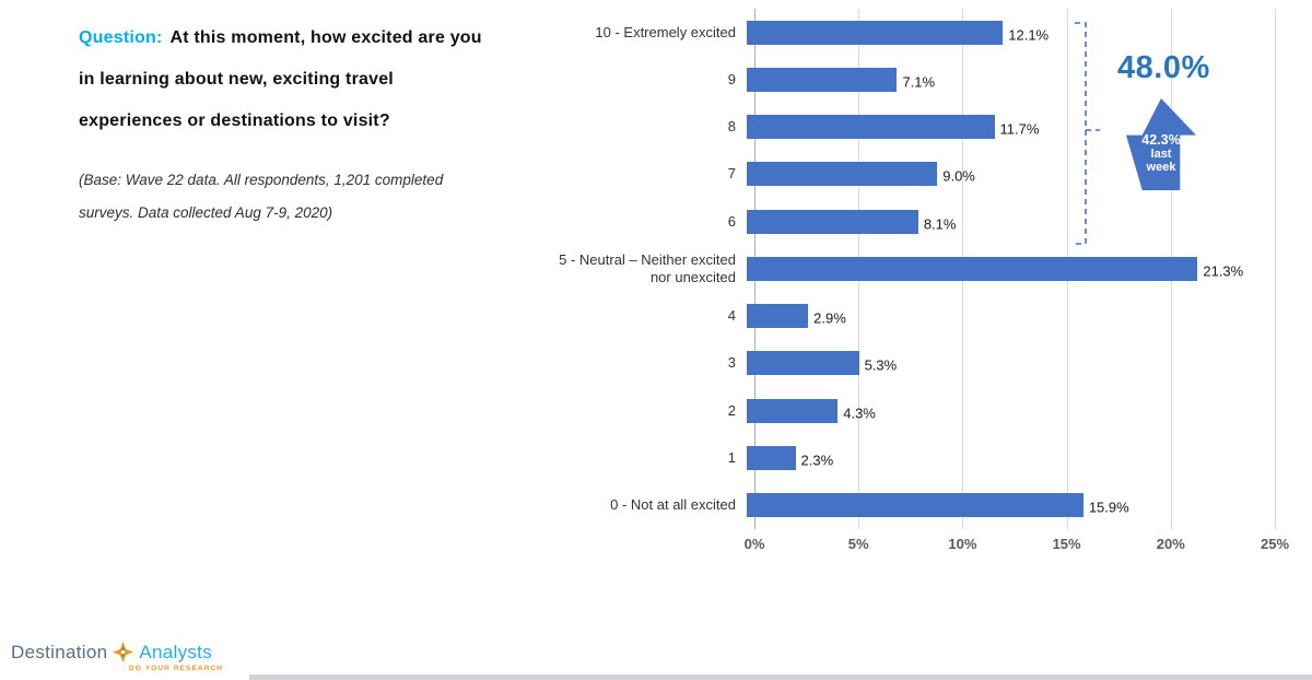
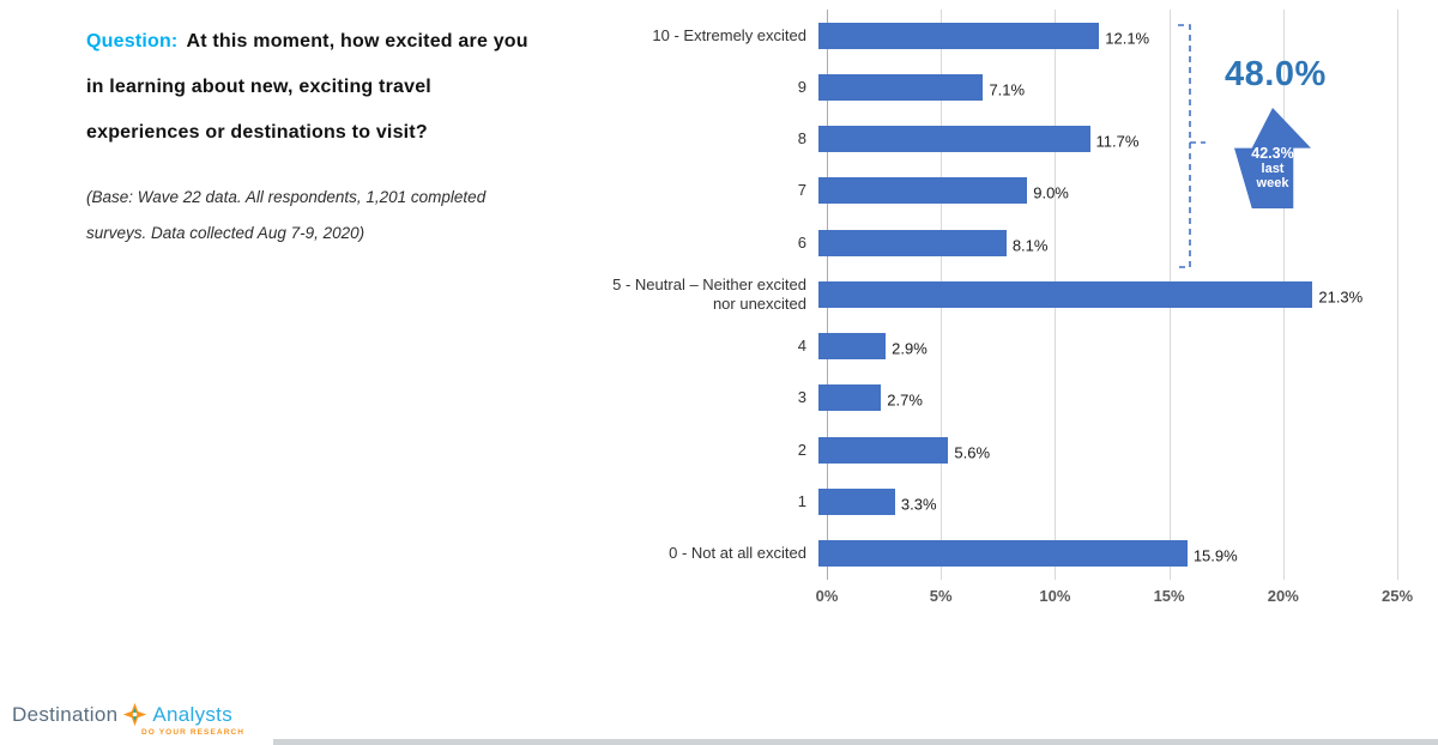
3: 5.3% -> 2.7%
2: 4.3% -> 5.6%
1: 2.3% -> 3.3%
